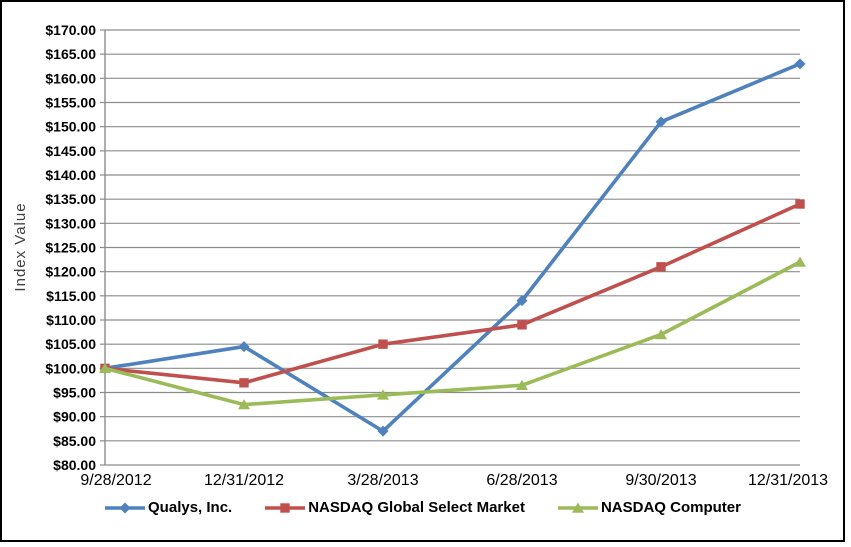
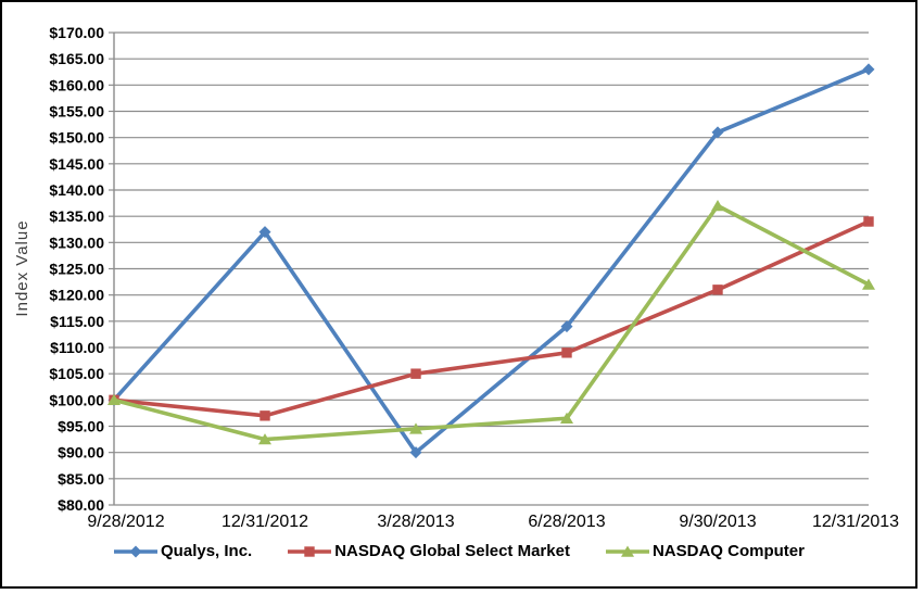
Qualys, Inc./12/31/2012: $104 -> $132
Qualys, Inc./3/28/2013: $87 -> $90
NASDAQ Computer/9/30/2013: $107 -> $137
